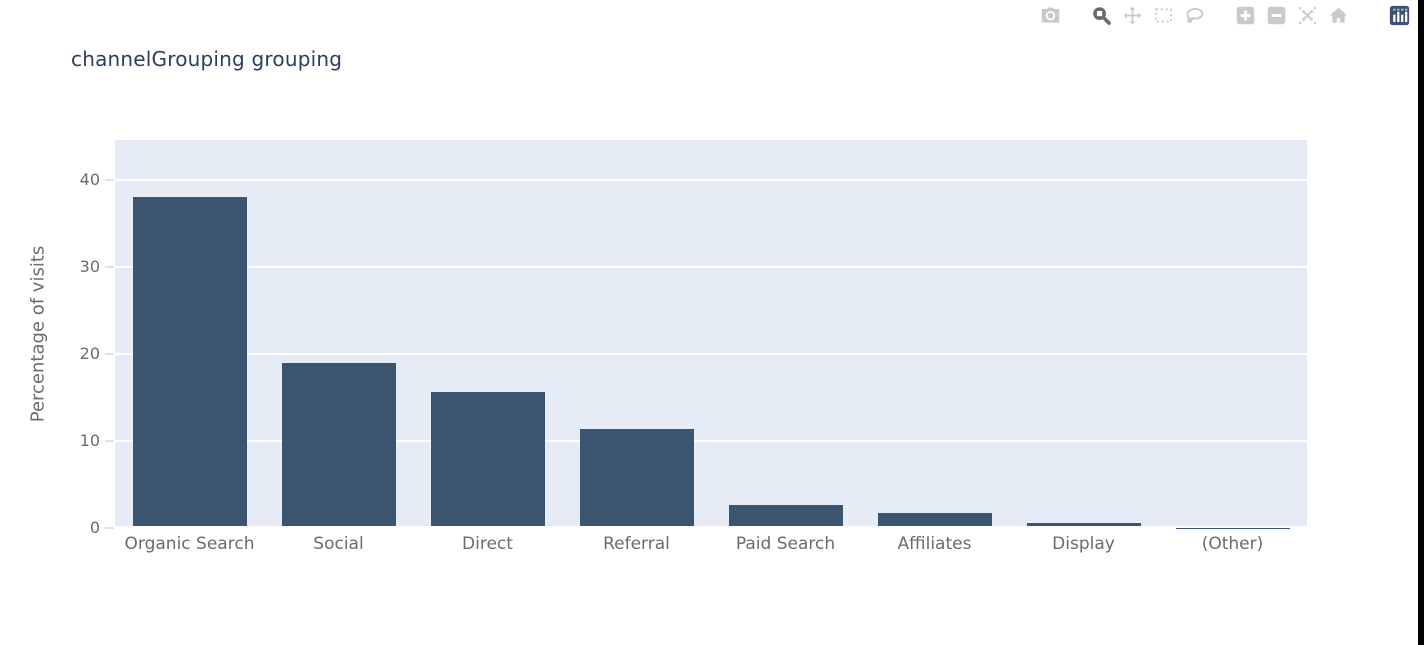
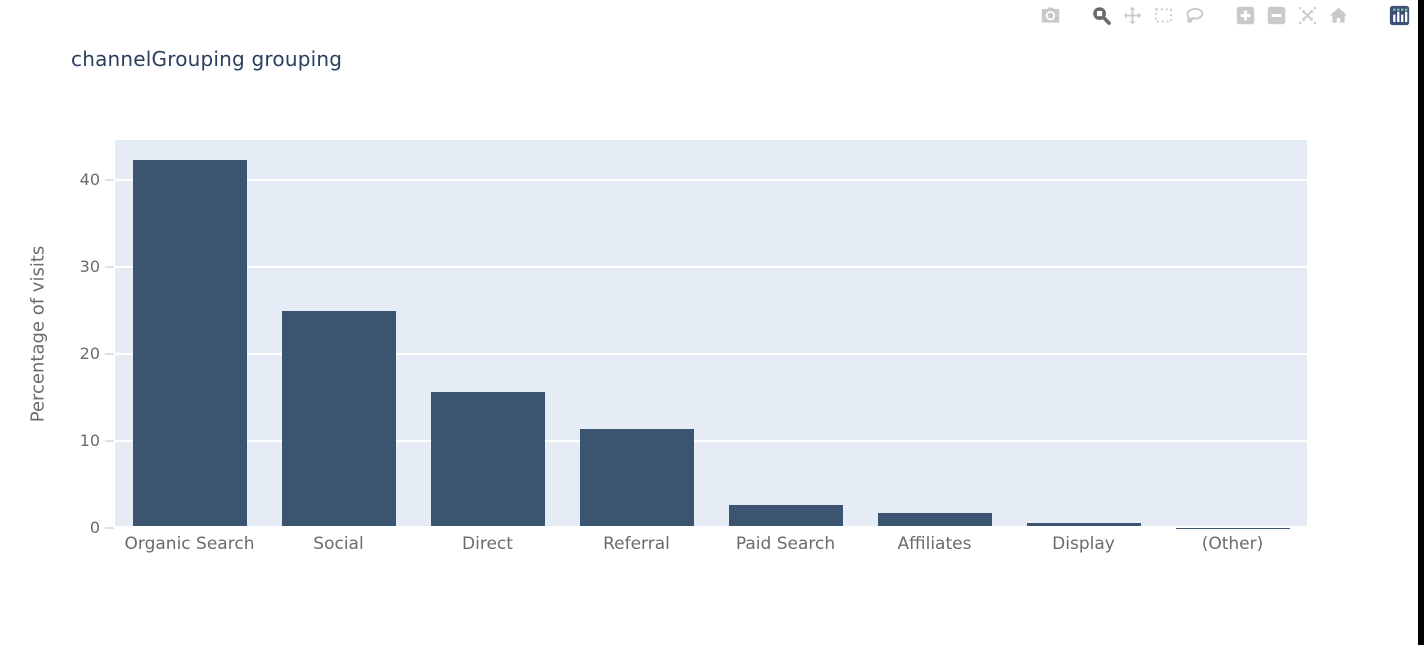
Organic Search: 38 -> 42
Social: 19 -> 25
